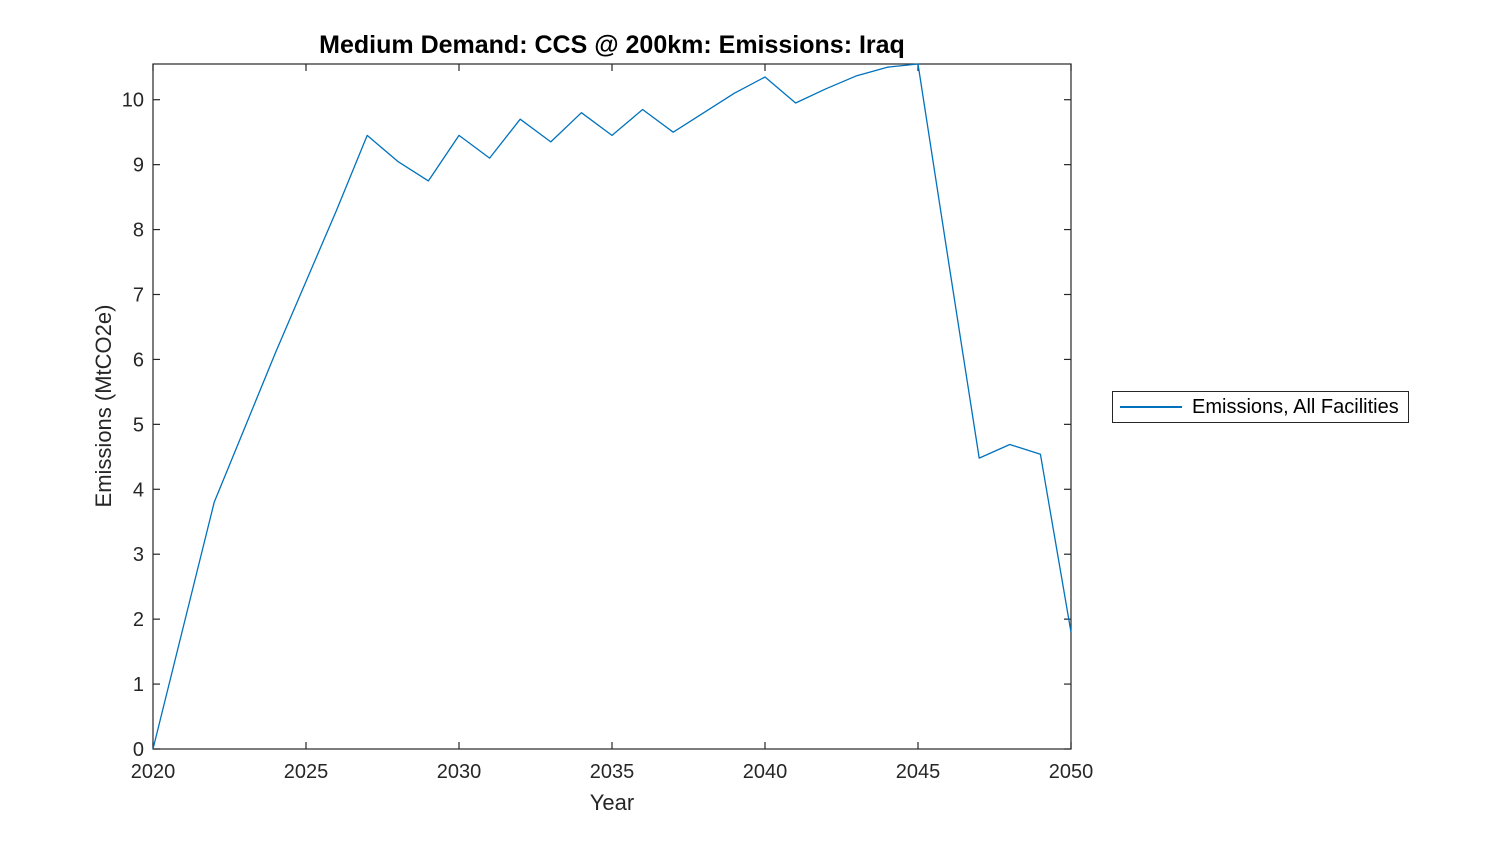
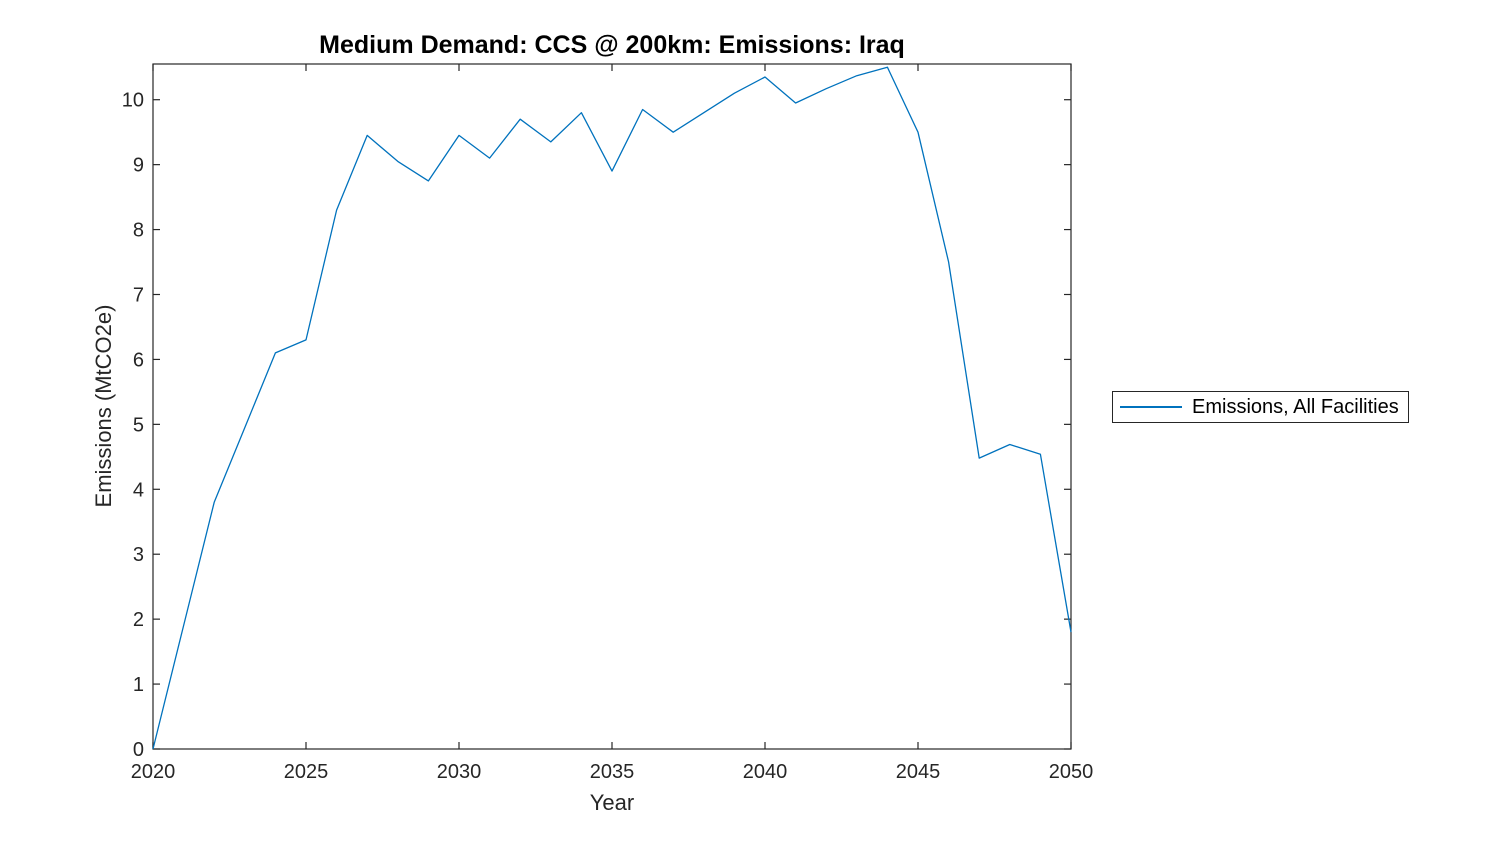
2025: 7.2 -> 6.3
2035: 9.4 -> 8.9
2045: 10.6 -> 9.5
